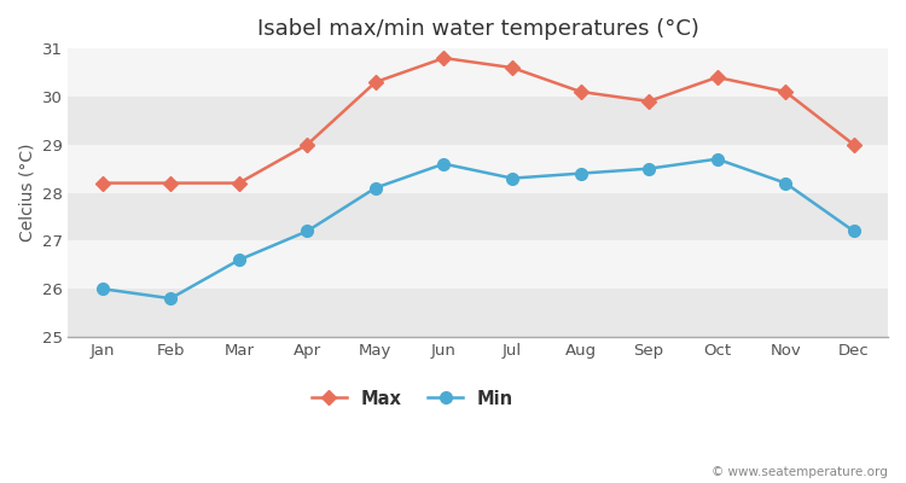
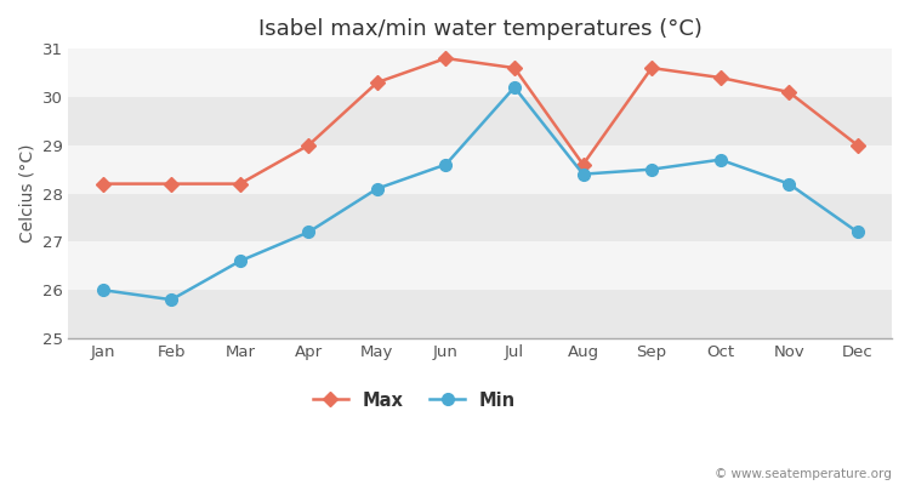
Min/Jul: 28.3 -> 30.2
Max/Aug: 30.1 -> 28.6
Max/Sep: 29.9 -> 30.6
